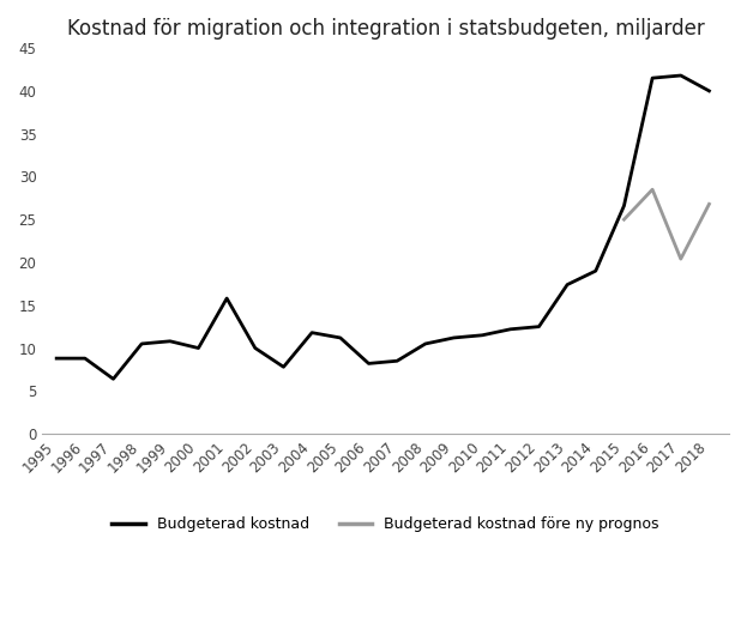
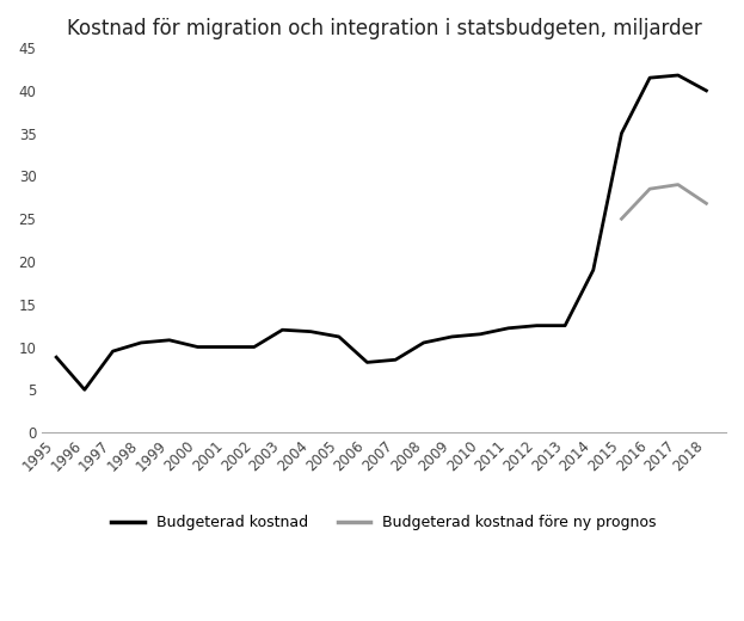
Budgeterad kostnad/1996: 8.8 -> 5.0
Budgeterad kostnad/1997: 6.4 -> 9.5
Budgeterad kostnad/2001: 15.8 -> 10.0
Budgeterad kostnad/2003: 7.8 -> 12.0
Budgeterad kostnad/2013: 17.4 -> 12.5
Budgeterad kostnad/2015: 26.6 -> 35.0
Budgeterad kostnad före ny prognos/2017: 20.4 -> 29.0
